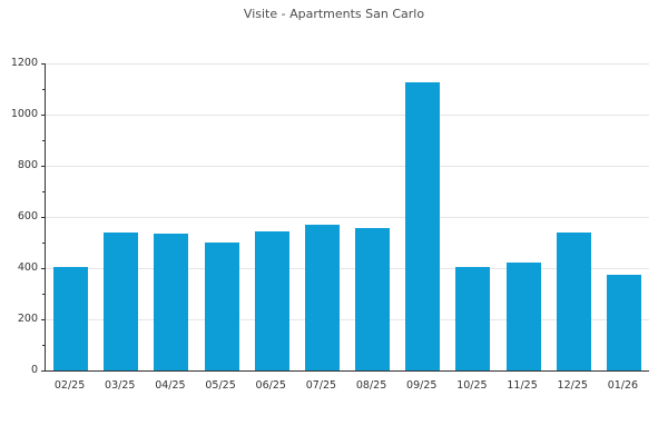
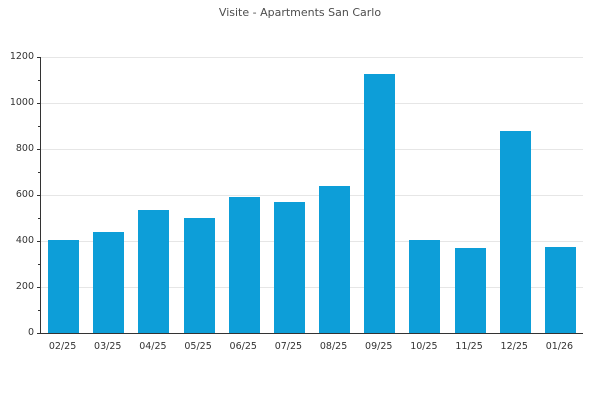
03/25: 540 -> 440
06/25: 540 -> 590
08/25: 560 -> 640
11/25: 420 -> 370
12/25: 540 -> 880
